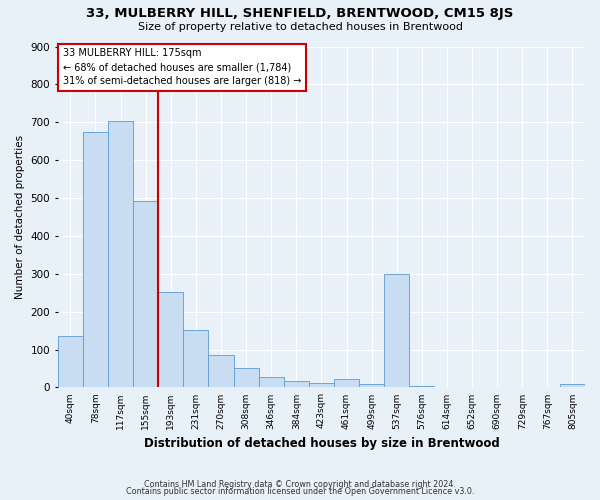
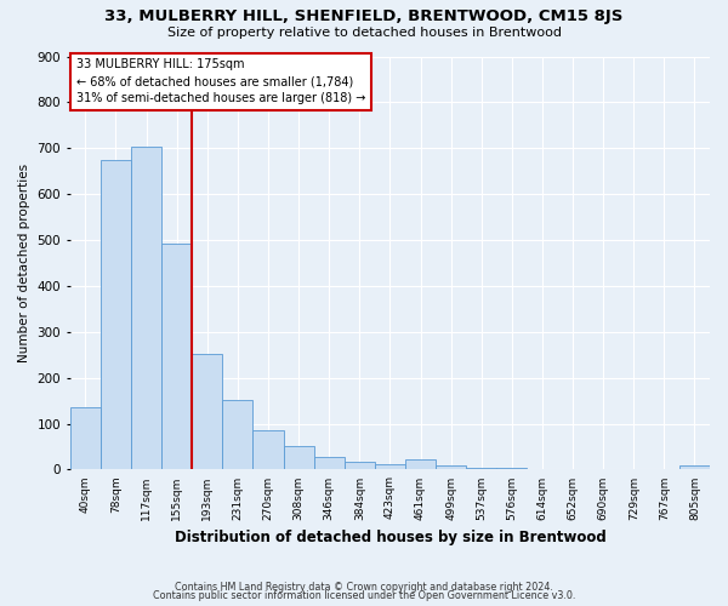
537sqm: 300 -> 5
